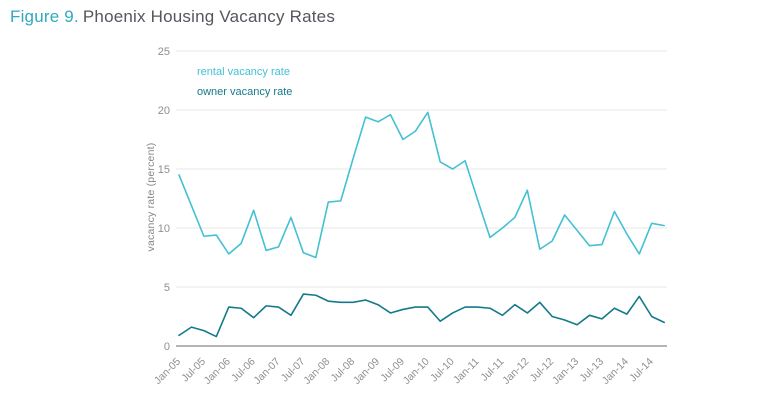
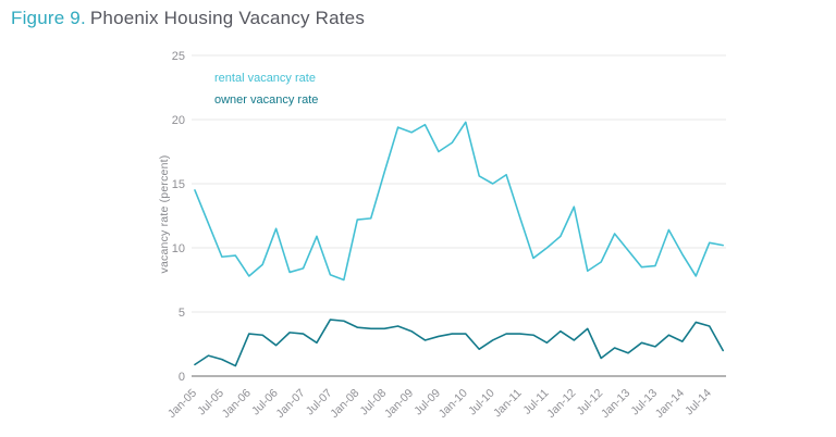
owner vacancy rate/Jul-12: 2.5 -> 1.4
owner vacancy rate/Jul-14: 2.5 -> 3.9
